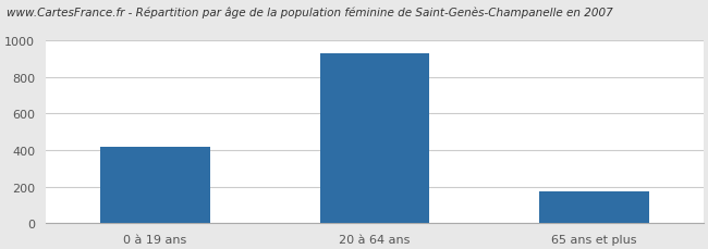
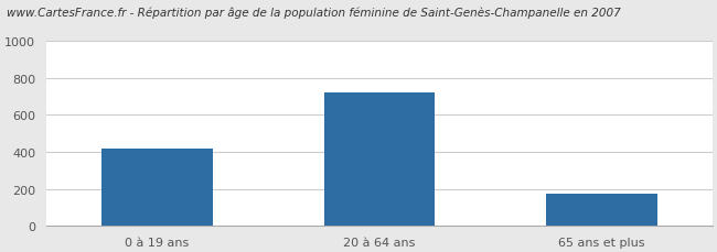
20 à 64 ans: 930 -> 720
